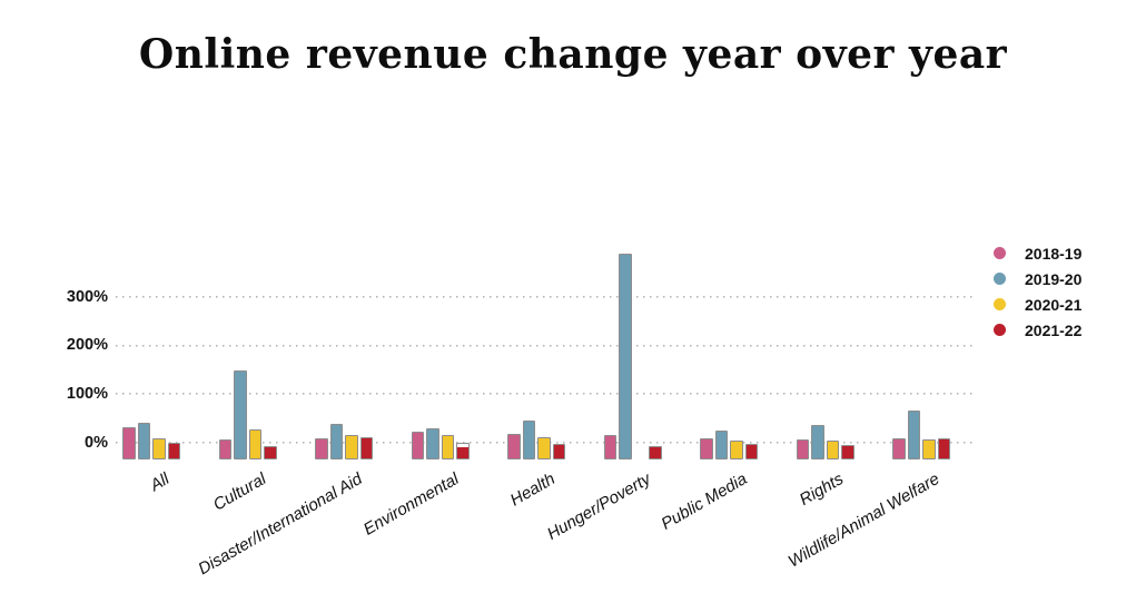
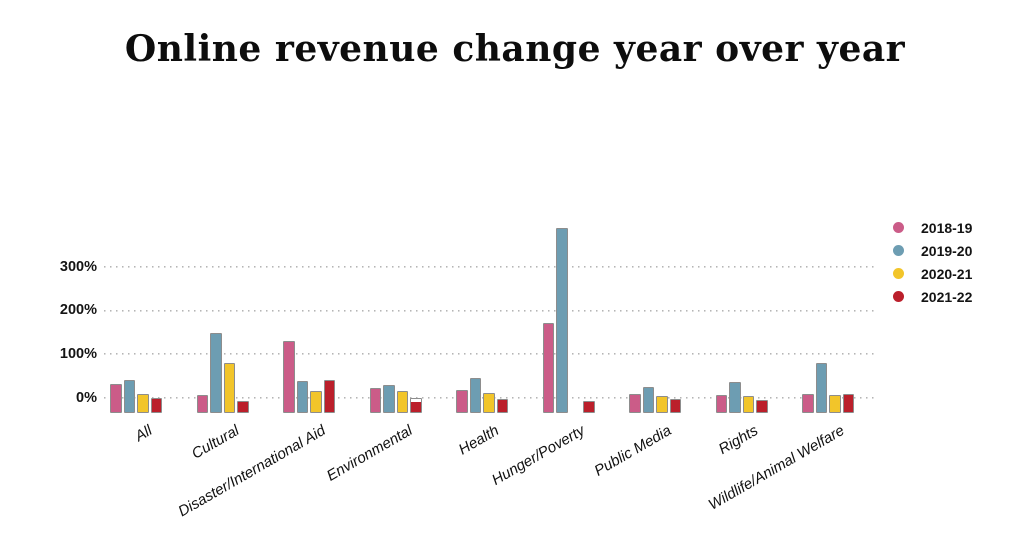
2020-21/Cultural: 30% -> 80%
2018-19/Disaster/International Aid: 10% -> 130%
2021-22/Disaster/International Aid: 10% -> 40%
2018-19/Hunger/Poverty: 20% -> 170%
2019-20/Wildlife/Animal Welfare: 60% -> 80%
